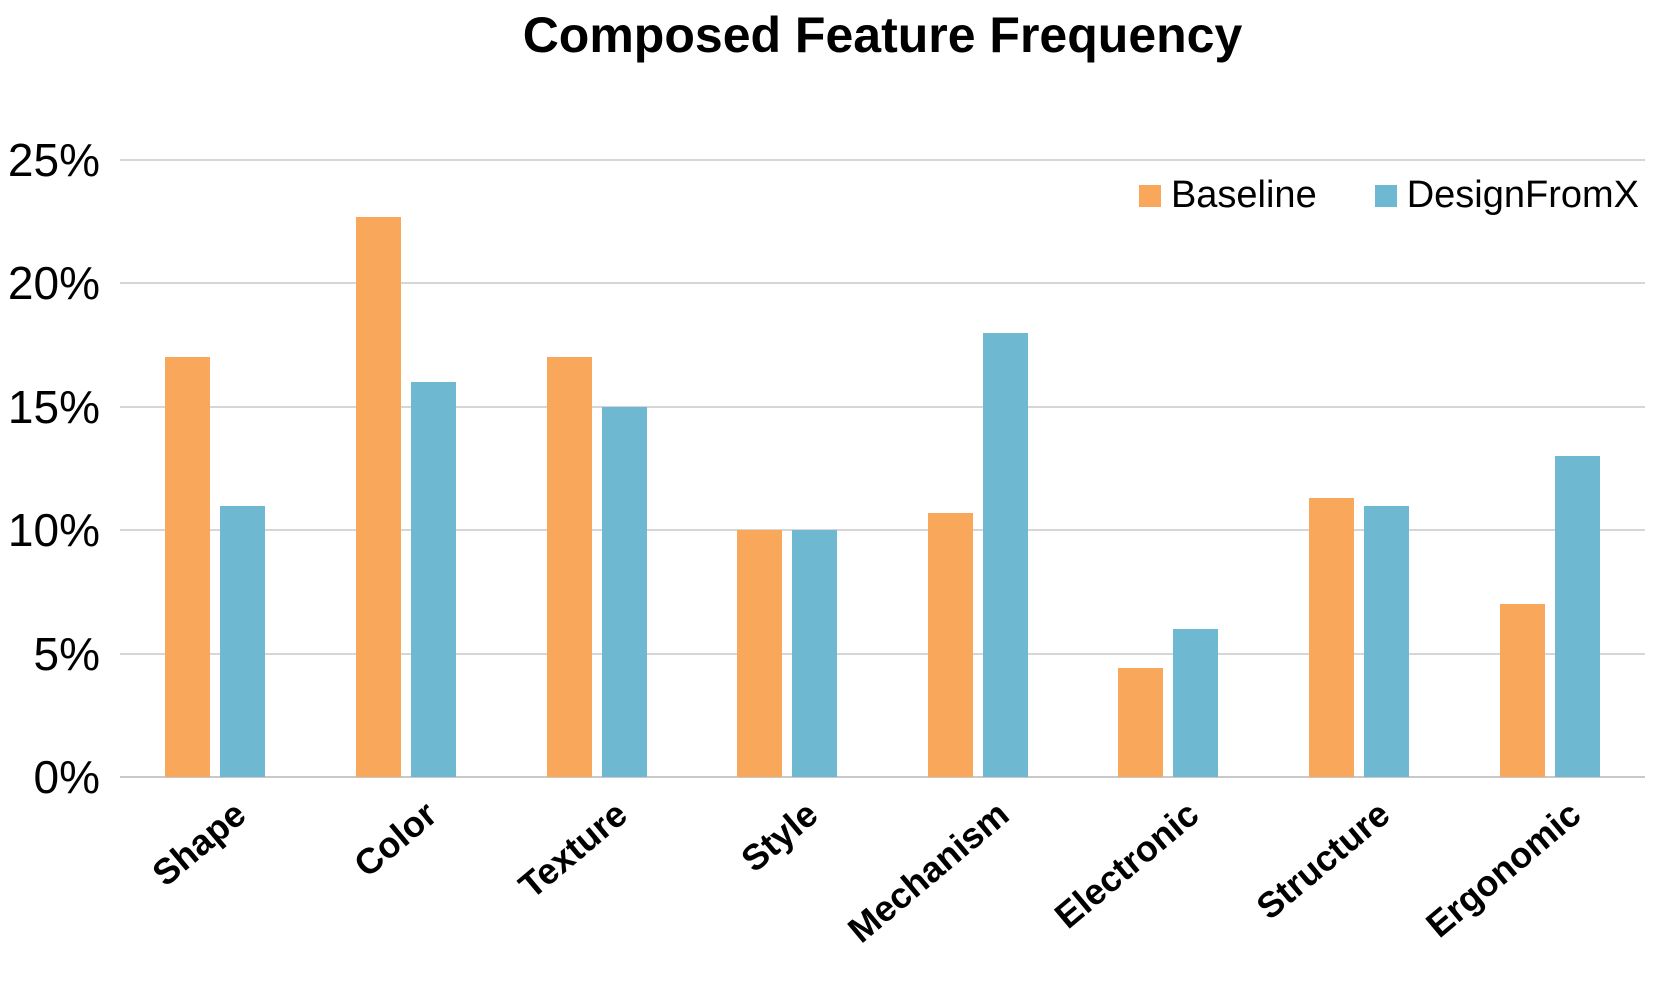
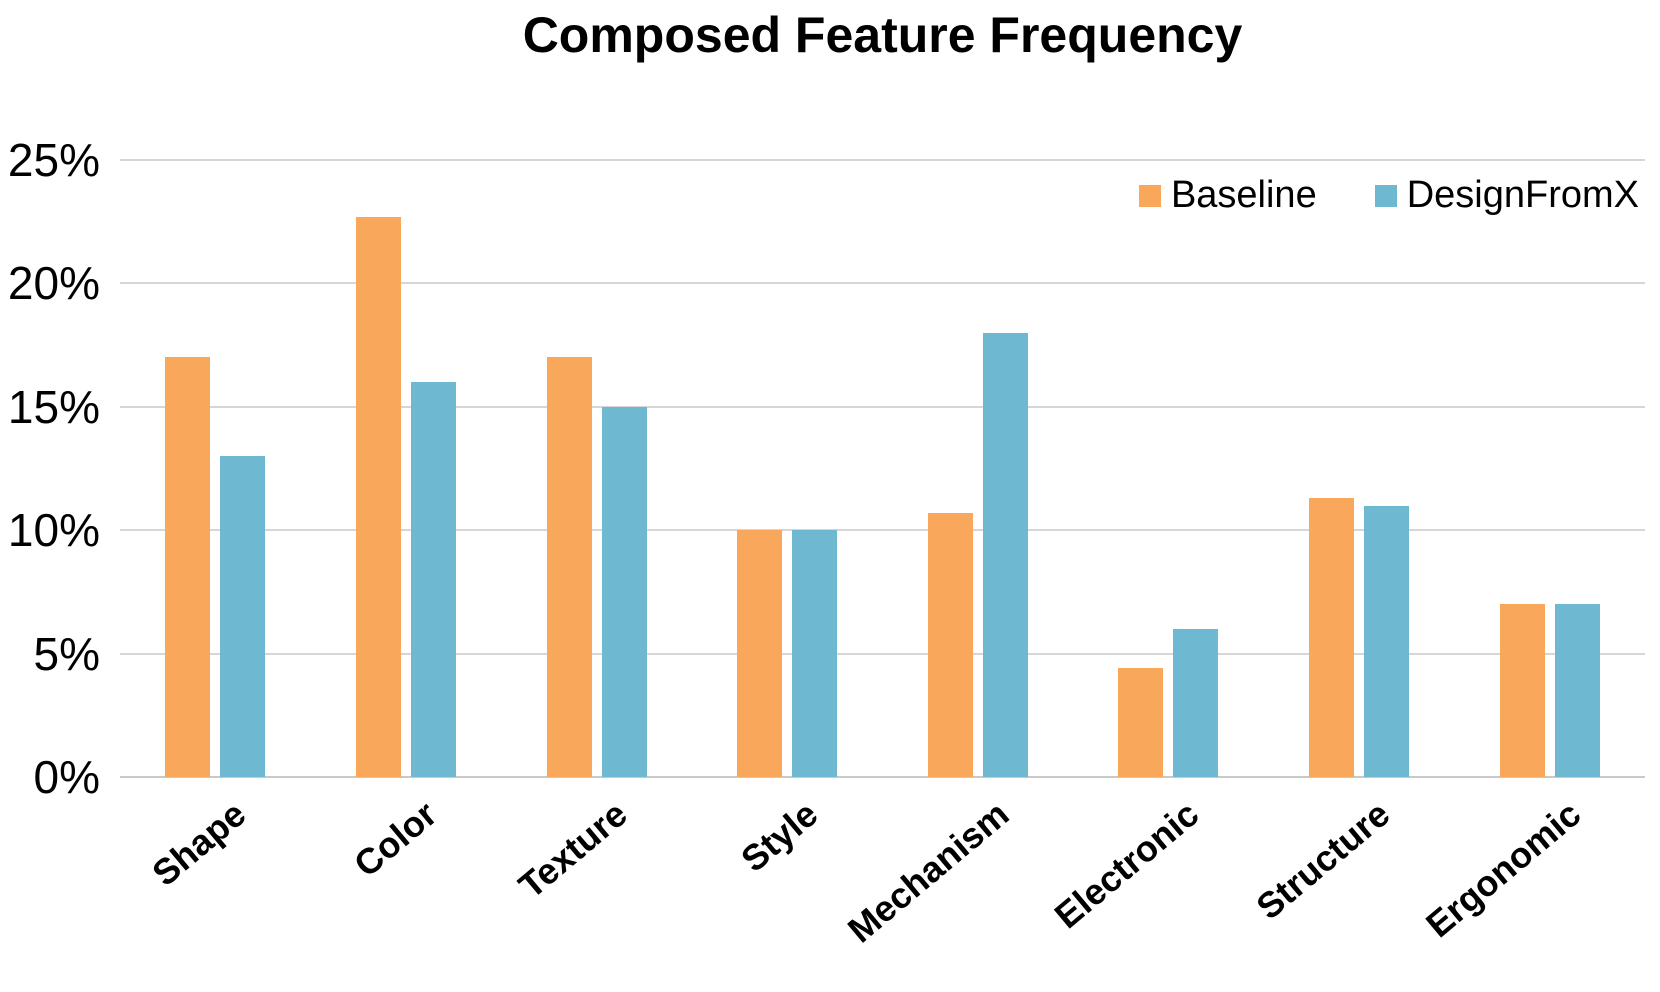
DesignFromX/Shape: 11% -> 13%
DesignFromX/Ergonomic: 13% -> 7%
